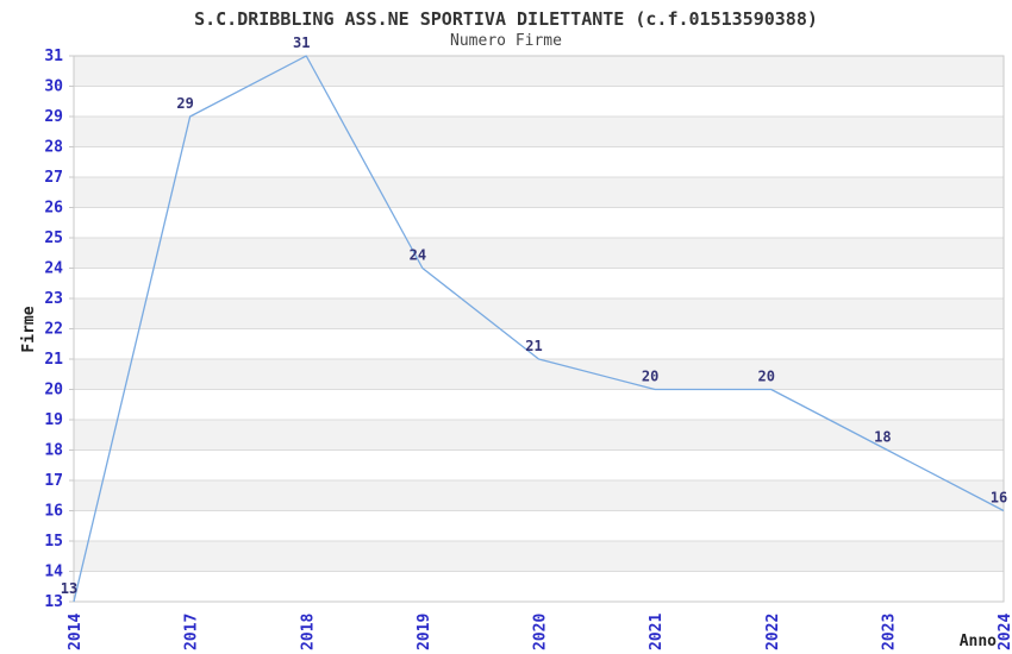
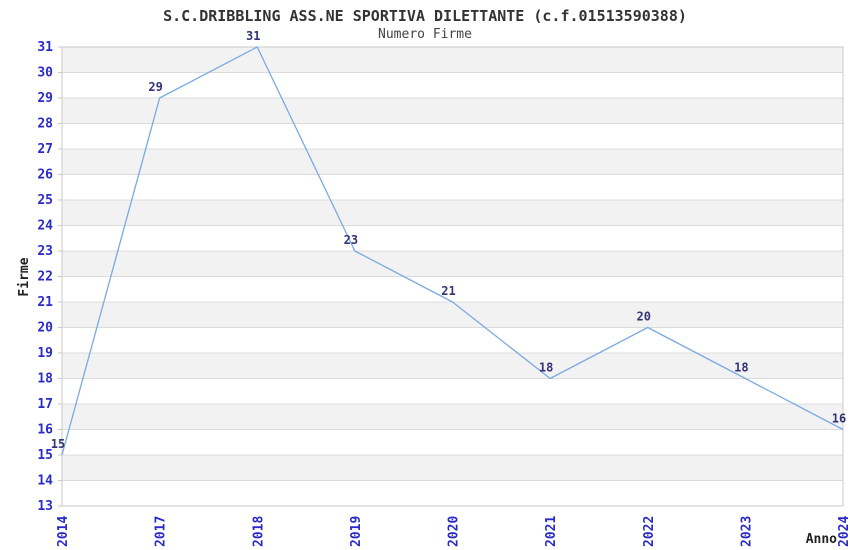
2014: 13 -> 15
2019: 24 -> 23
2021: 20 -> 18
